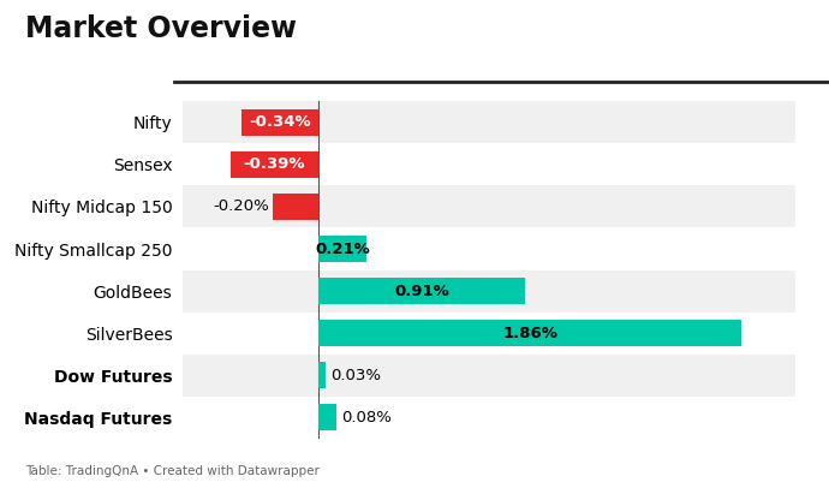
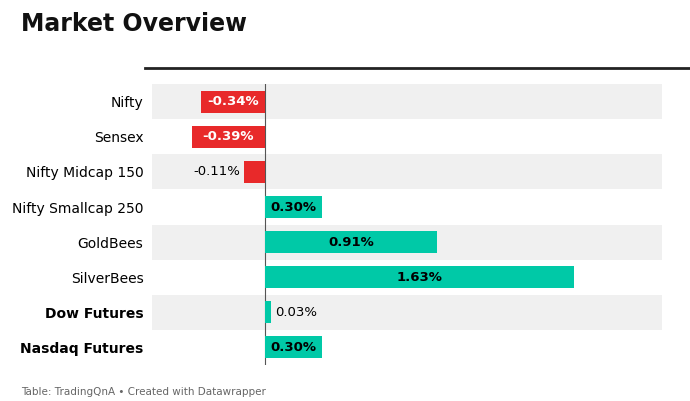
Nifty Midcap 150: -0.20% -> -0.11%
Nifty Smallcap 250: 0.21% -> 0.30%
SilverBees: 1.86% -> 1.63%
Nasdaq Futures: 0.08% -> 0.30%
